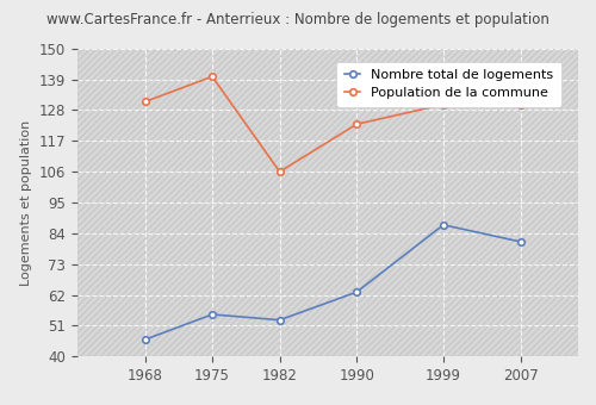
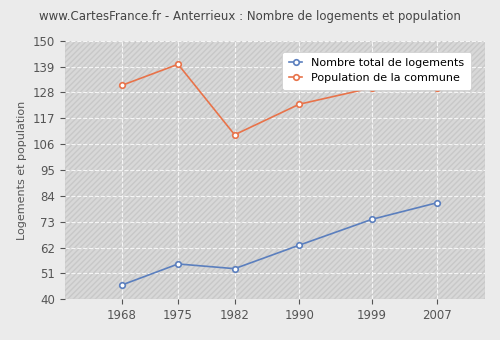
Population de la commune/1982: 106 -> 110
Nombre total de logements/1999: 87 -> 74
